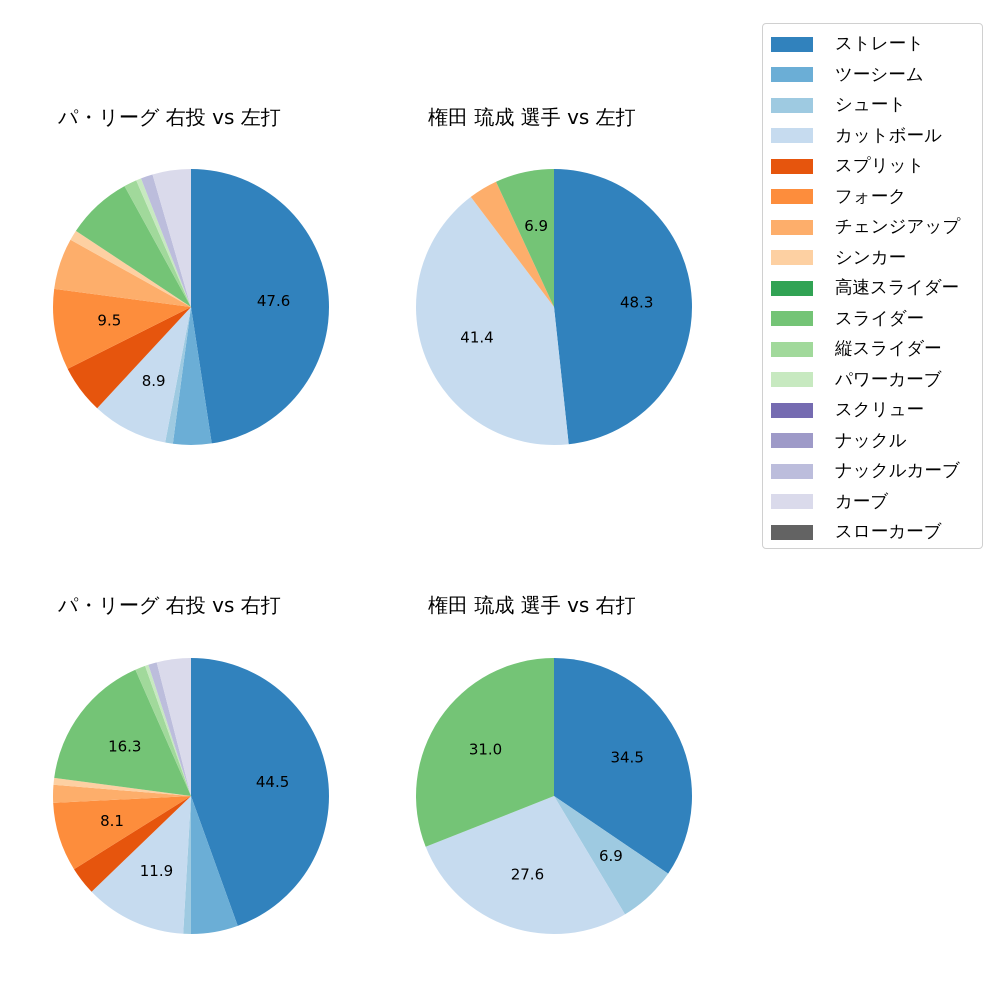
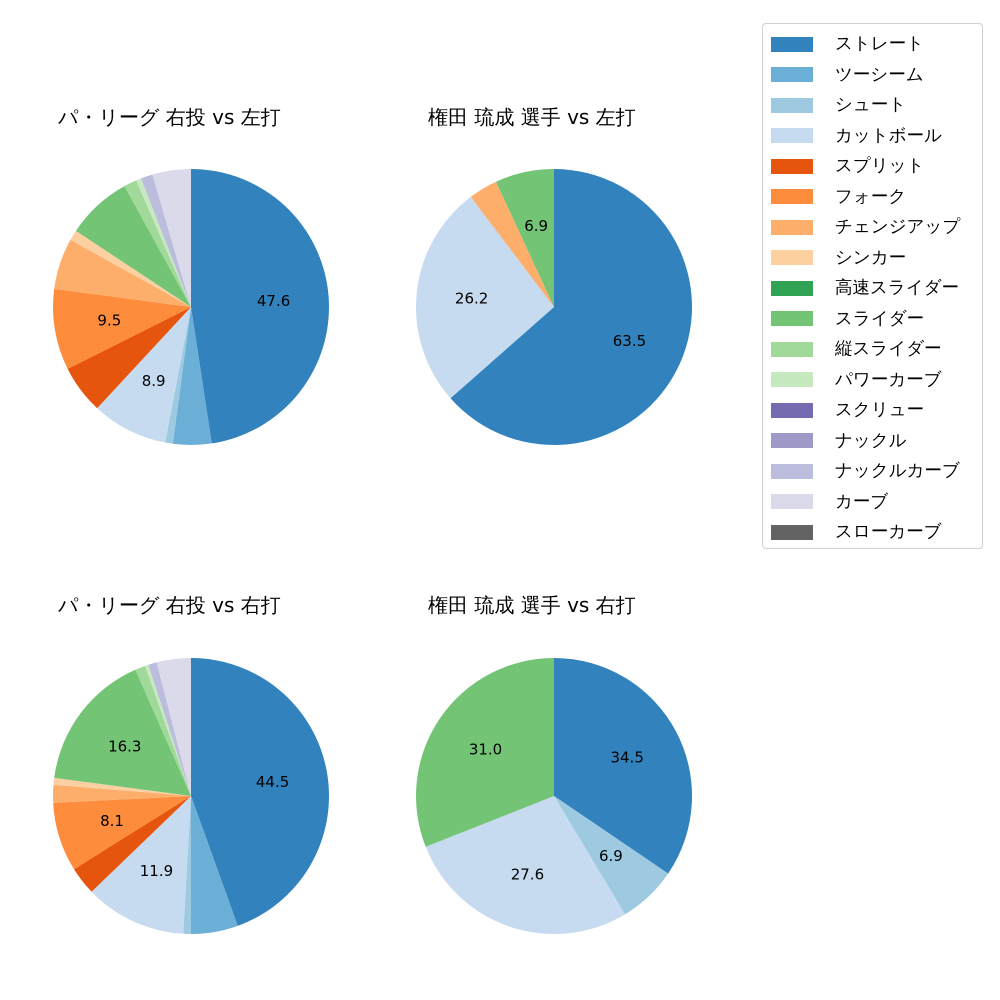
権田 琉成 選手 vs 左打/ストレート: 48.3 -> 63.5
権田 琉成 選手 vs 左打/カットボール: 41.4 -> 26.2
